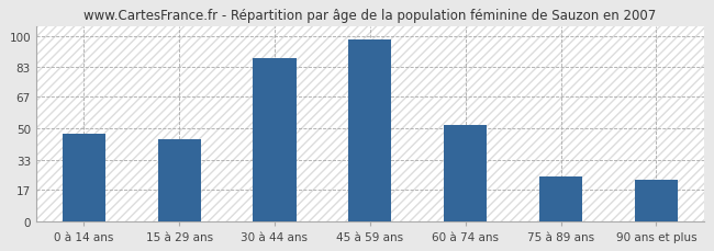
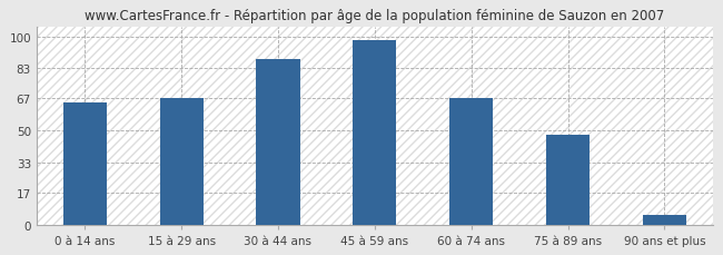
0 à 14 ans: 47 -> 65
15 à 29 ans: 44 -> 67
60 à 74 ans: 52 -> 67
75 à 89 ans: 24 -> 48
90 ans et plus: 22 -> 5
